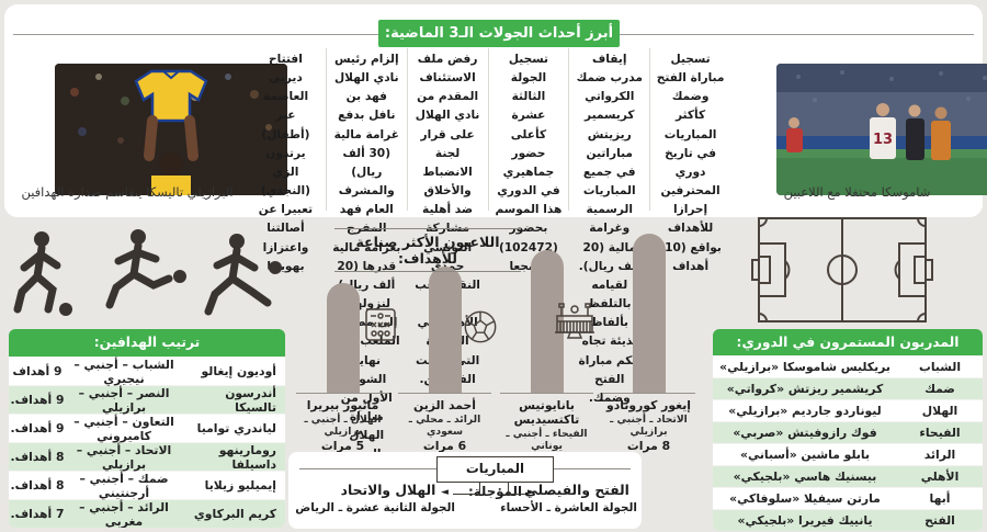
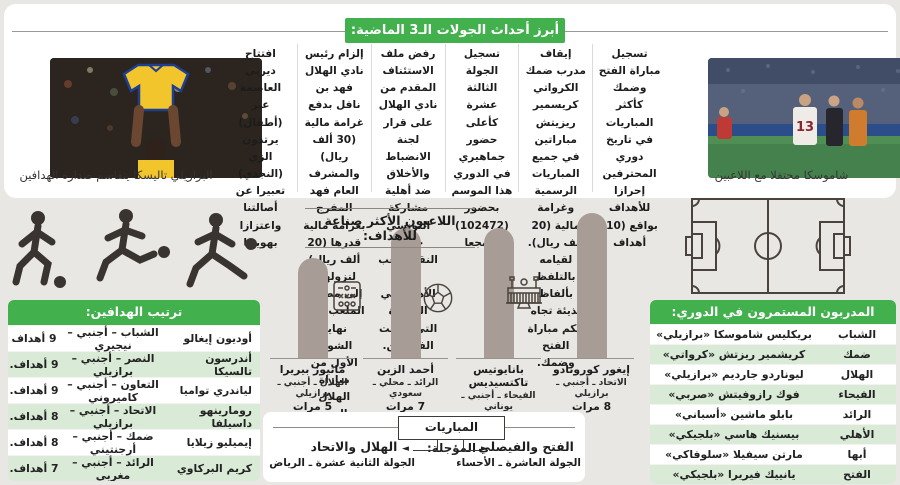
أحمد الزين: 6 -> 7
